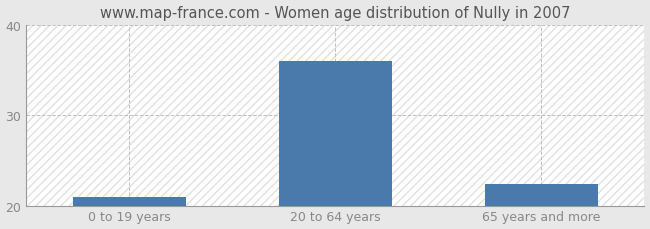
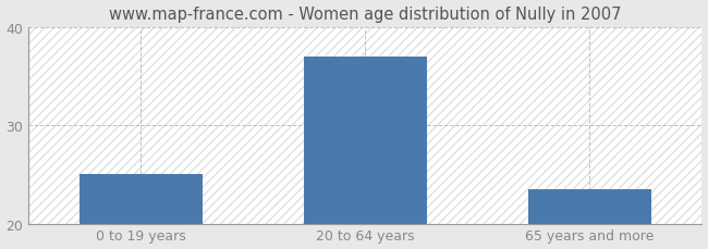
0 to 19 years: 21.0 -> 25.0
20 to 64 years: 36.0 -> 37.0
65 years and more: 22.4 -> 23.5
